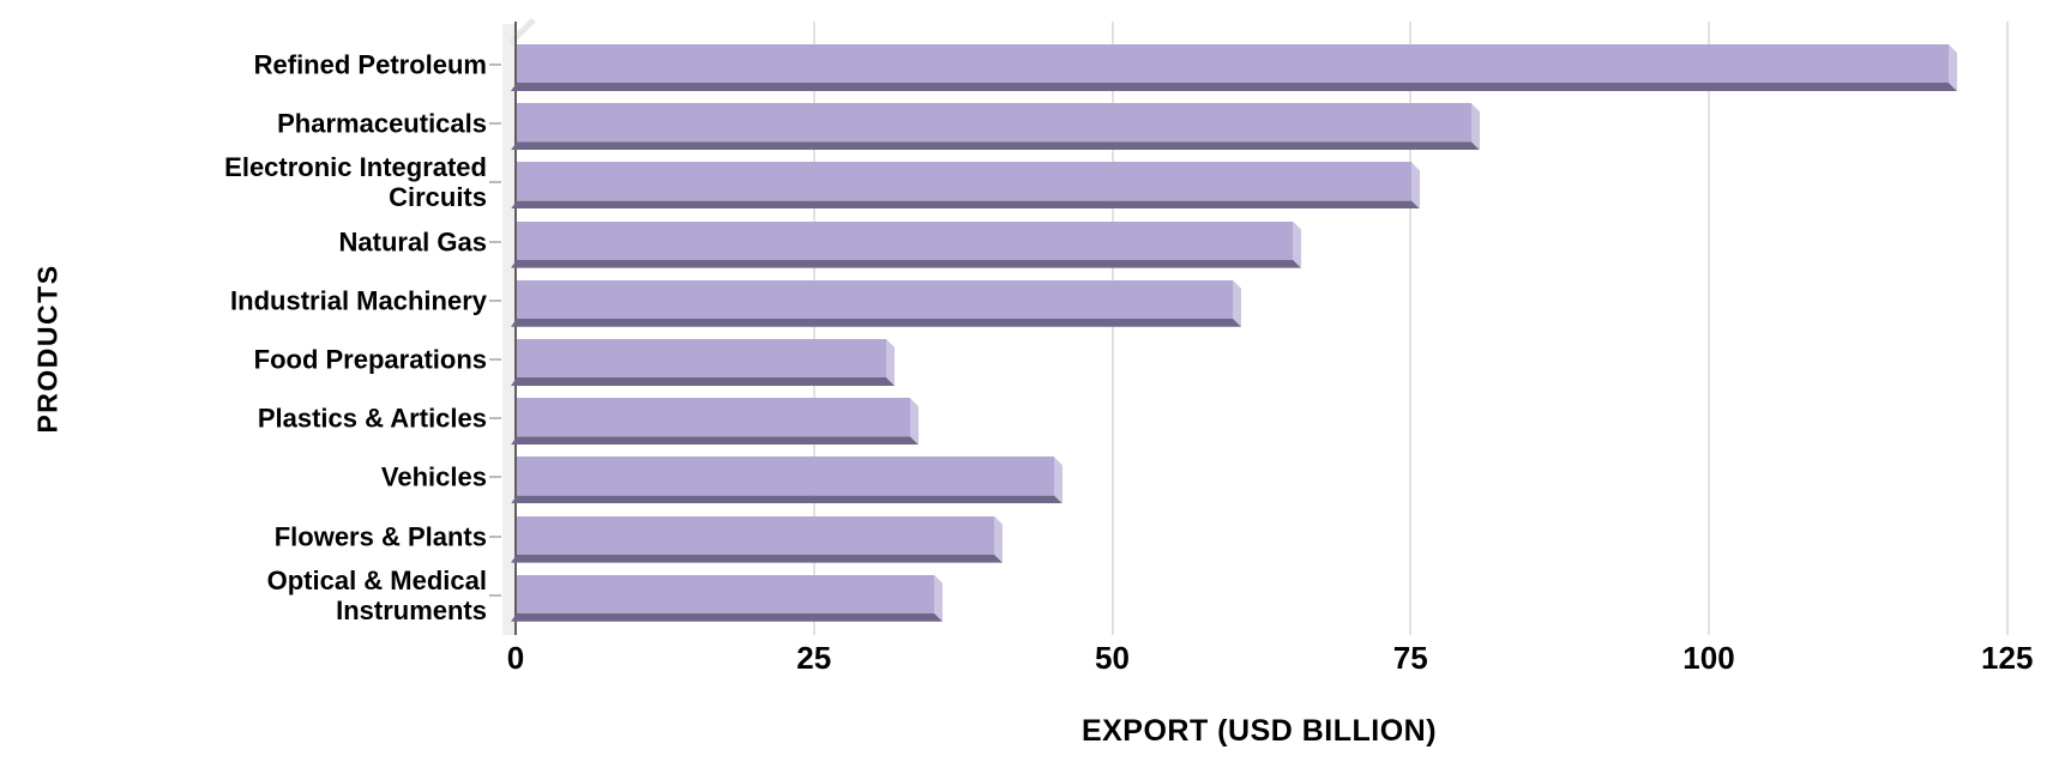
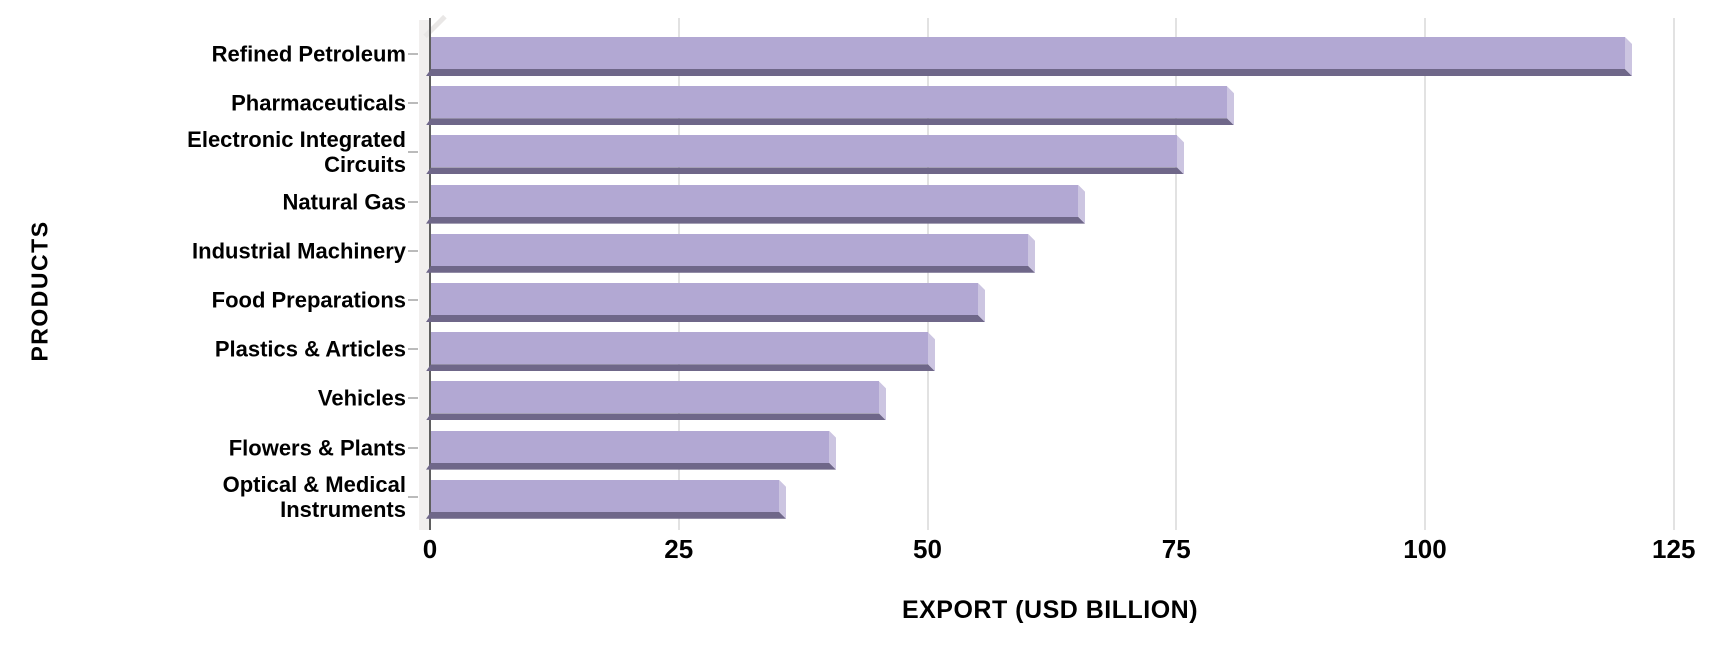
Food Preparations: 31 -> 55
Plastics & Articles: 33 -> 50
